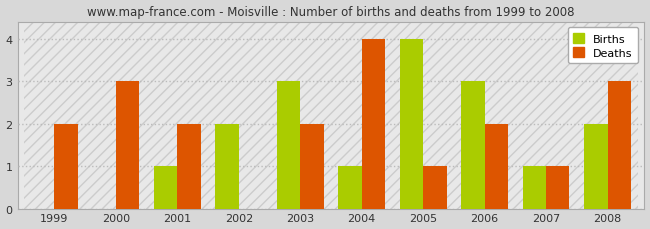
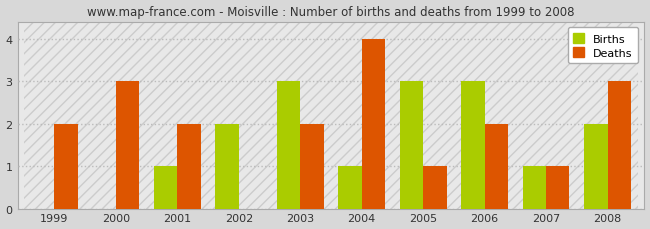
Births/2005: 4 -> 3
